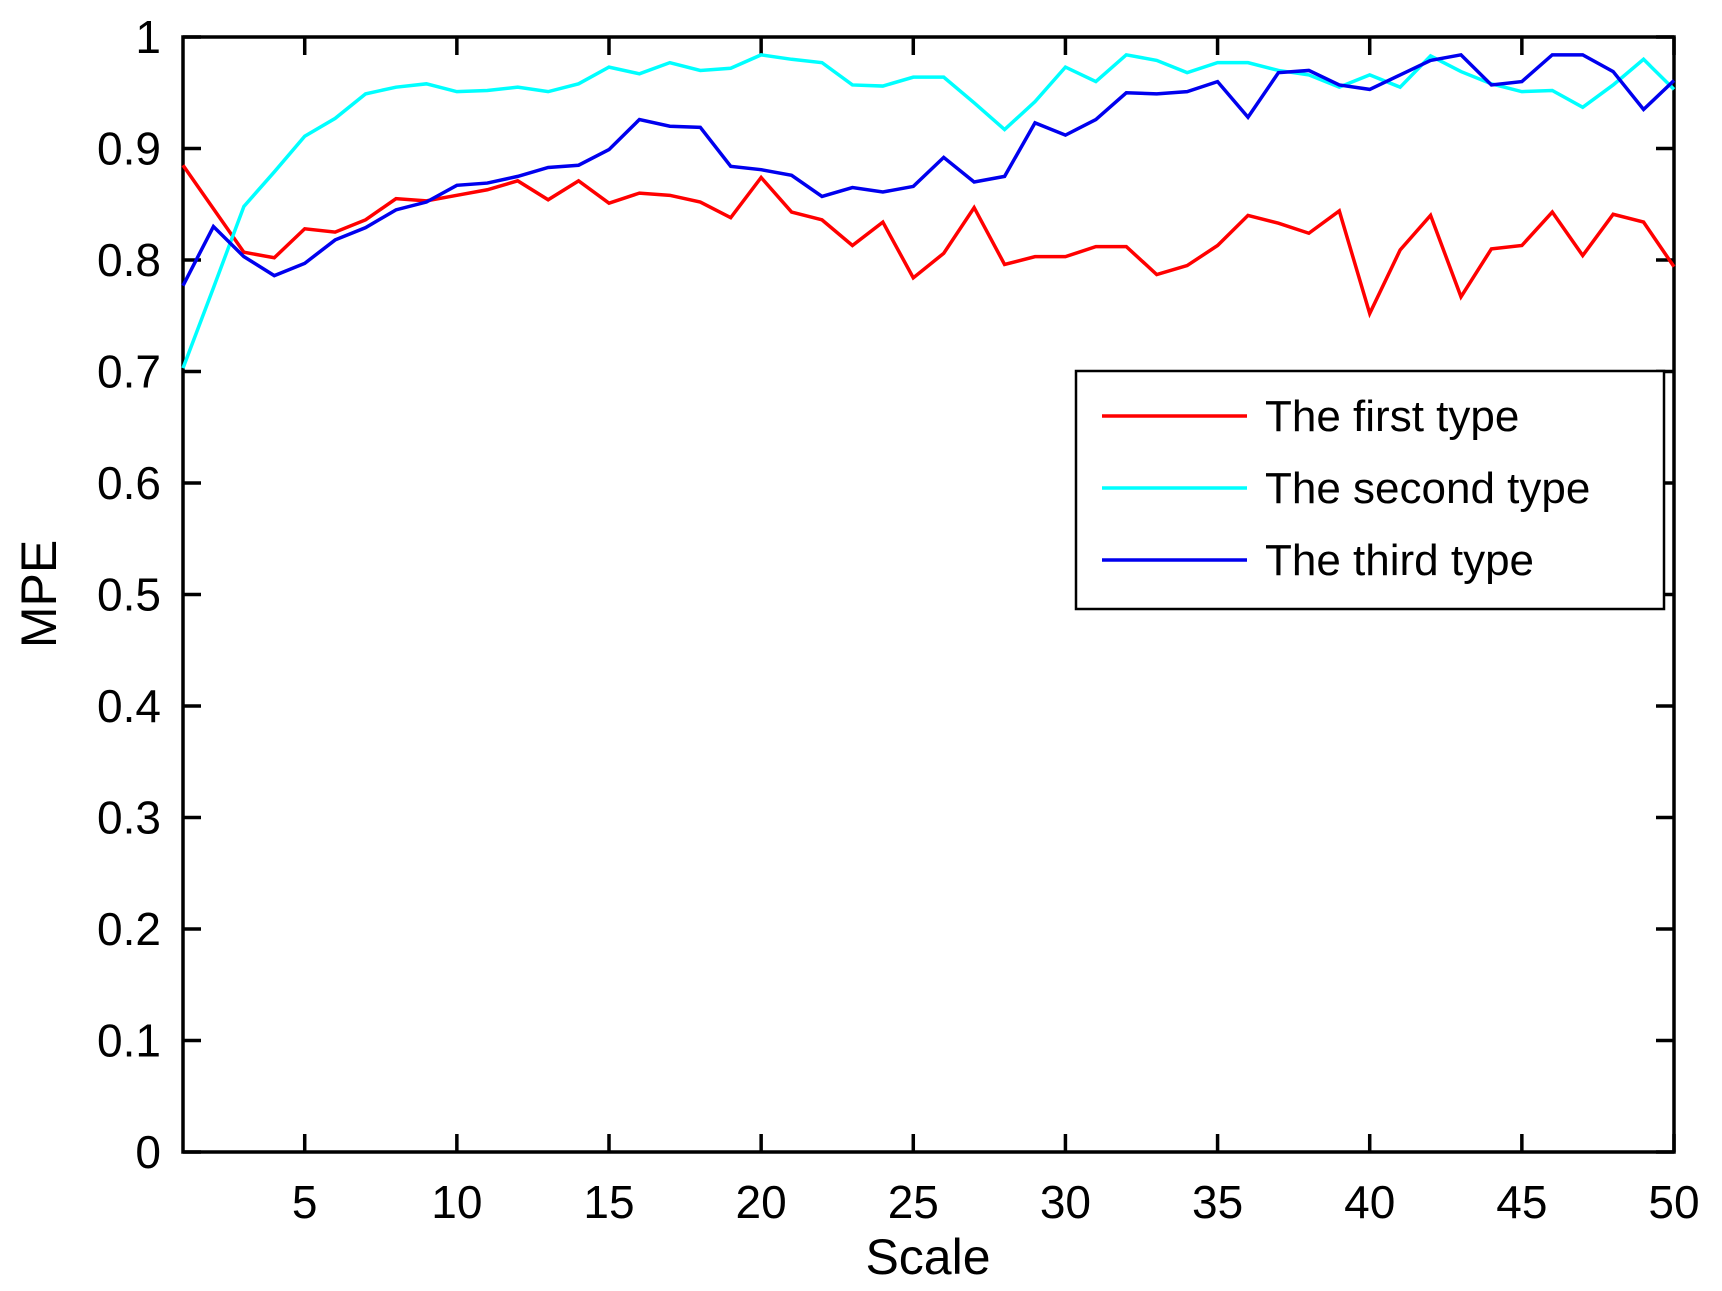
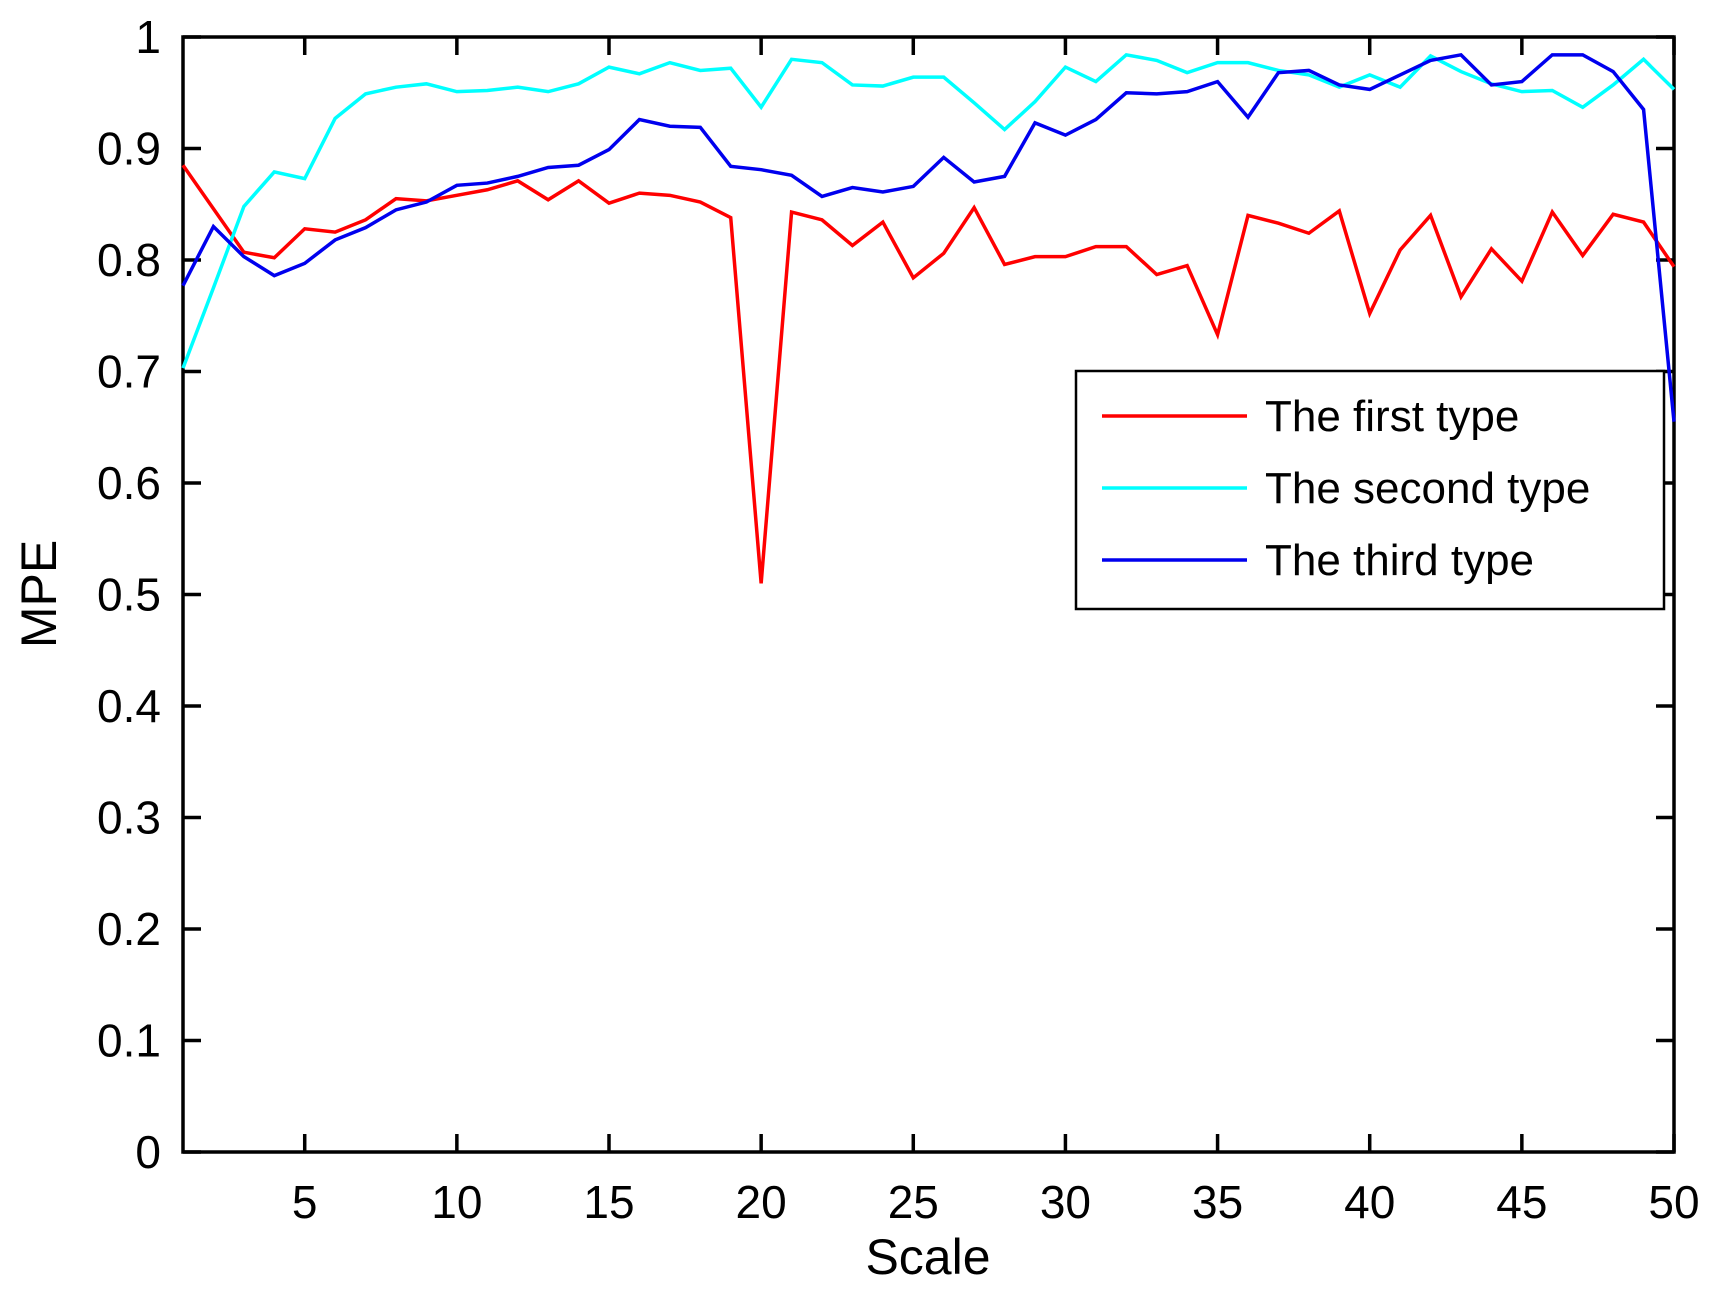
The second type/5: 0.911 -> 0.873
The first type/20: 0.874 -> 0.510
The second type/20: 0.984 -> 0.937
The first type/35: 0.813 -> 0.733
The first type/45: 0.813 -> 0.781
The third type/50: 0.961 -> 0.655
